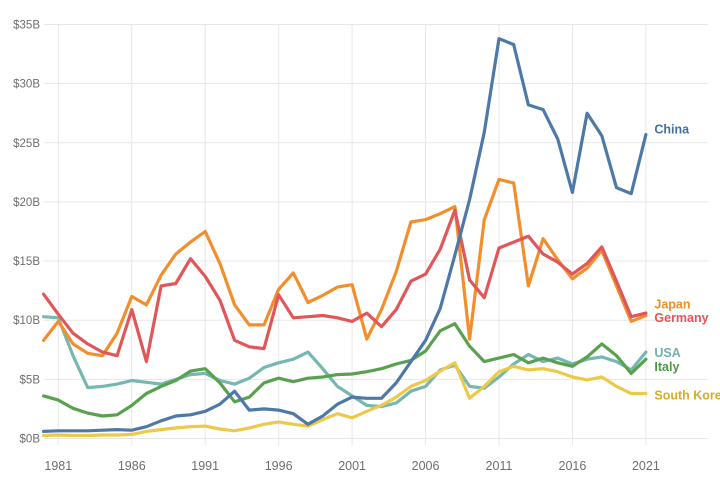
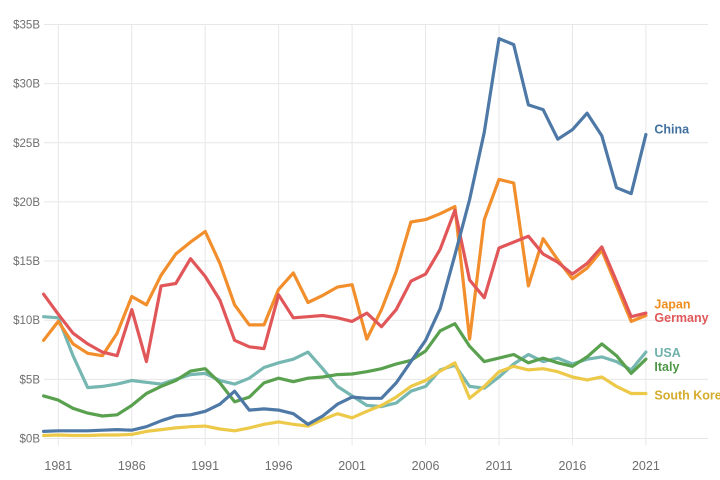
China/2016: $20.8B -> $26.1B
